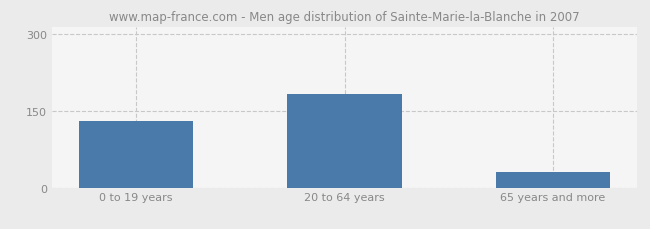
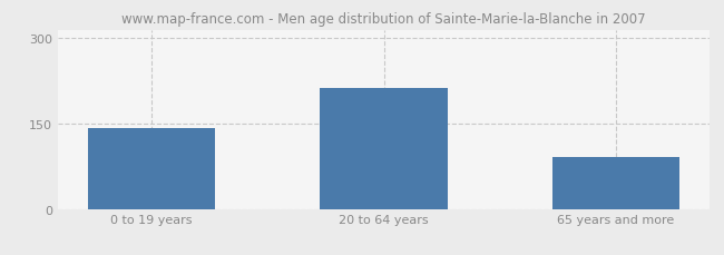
0 to 19 years: 130 -> 142
20 to 64 years: 183 -> 212
65 years and more: 30 -> 92
